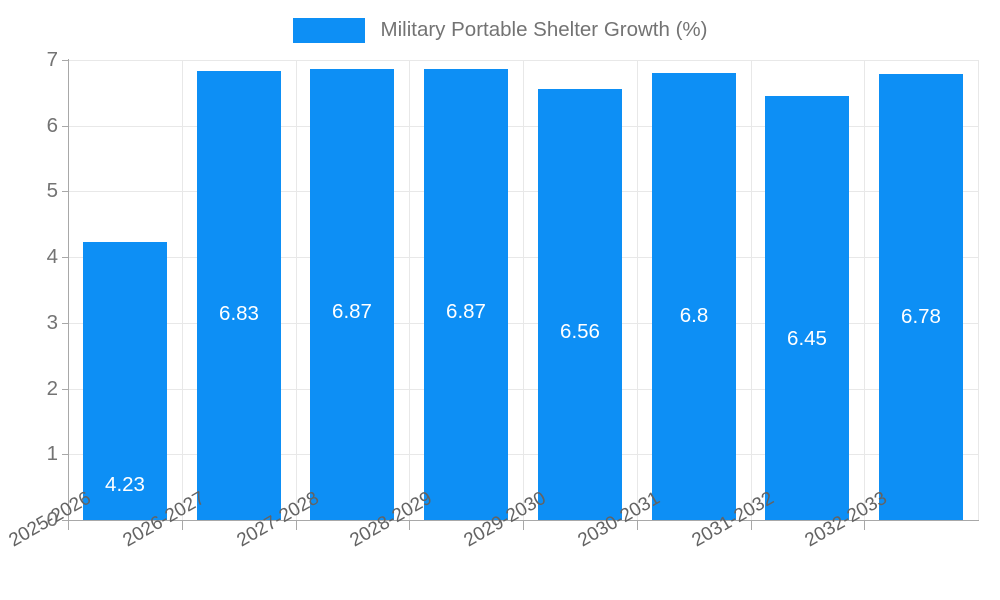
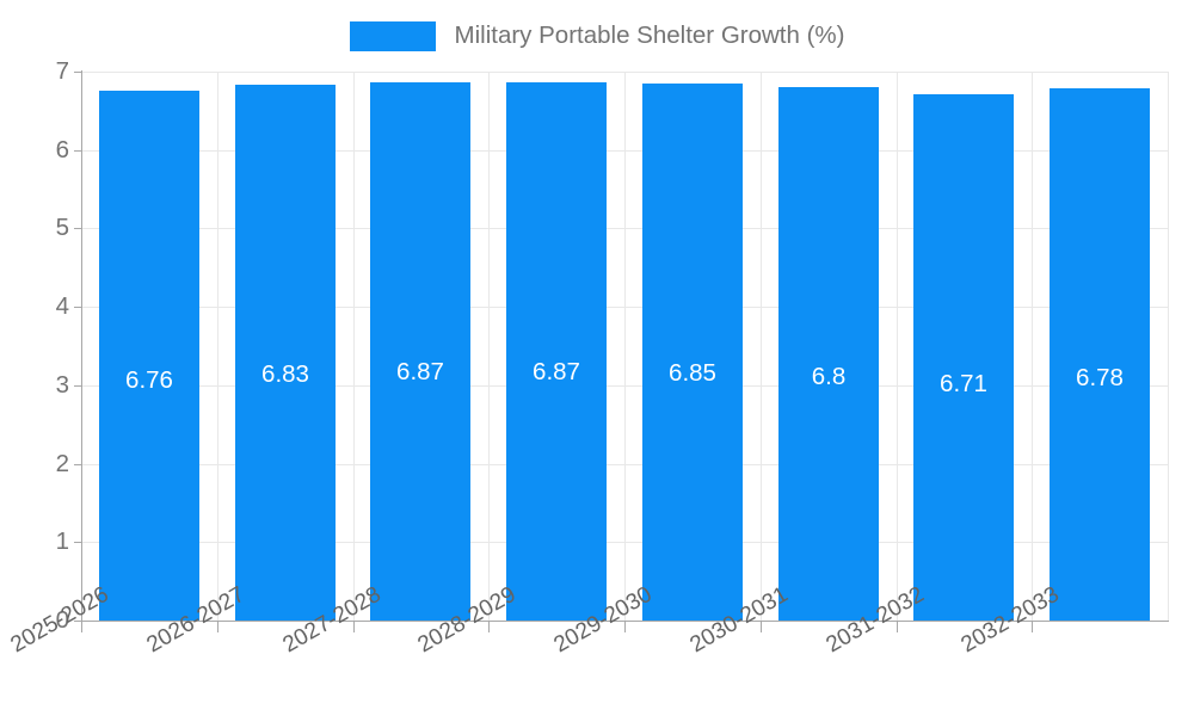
2025-2026: 4.23 -> 6.76
2029-2030: 6.56 -> 6.85
2031-2032: 6.45 -> 6.71
